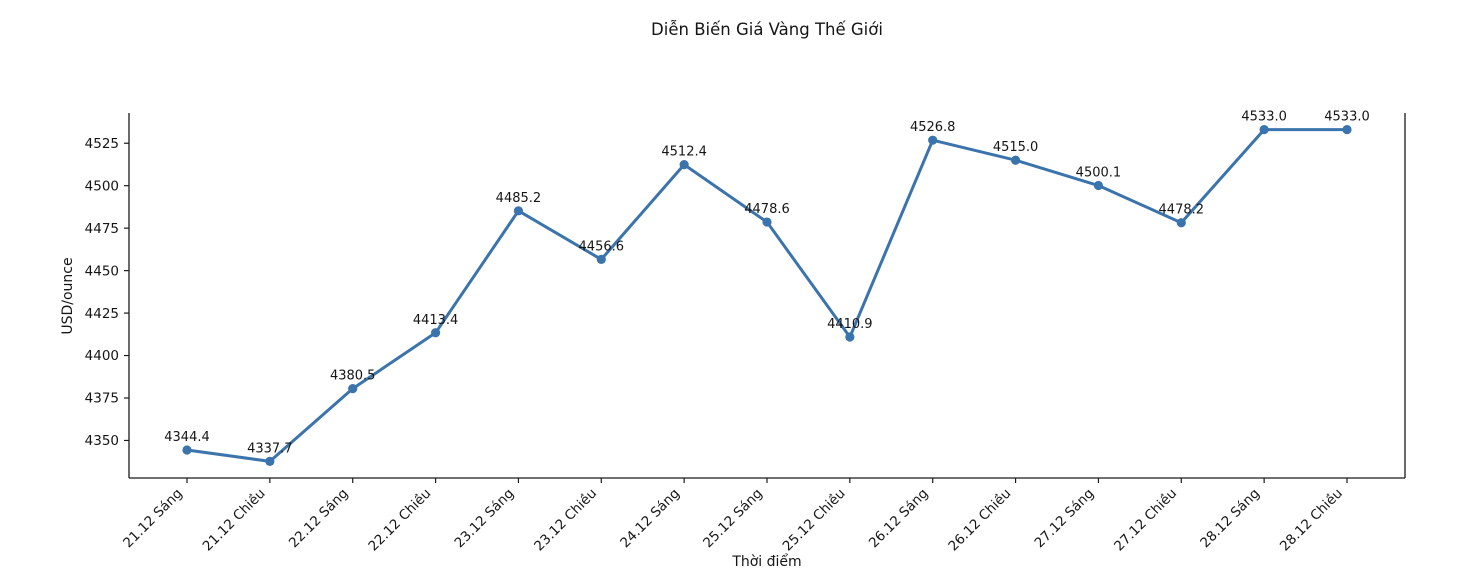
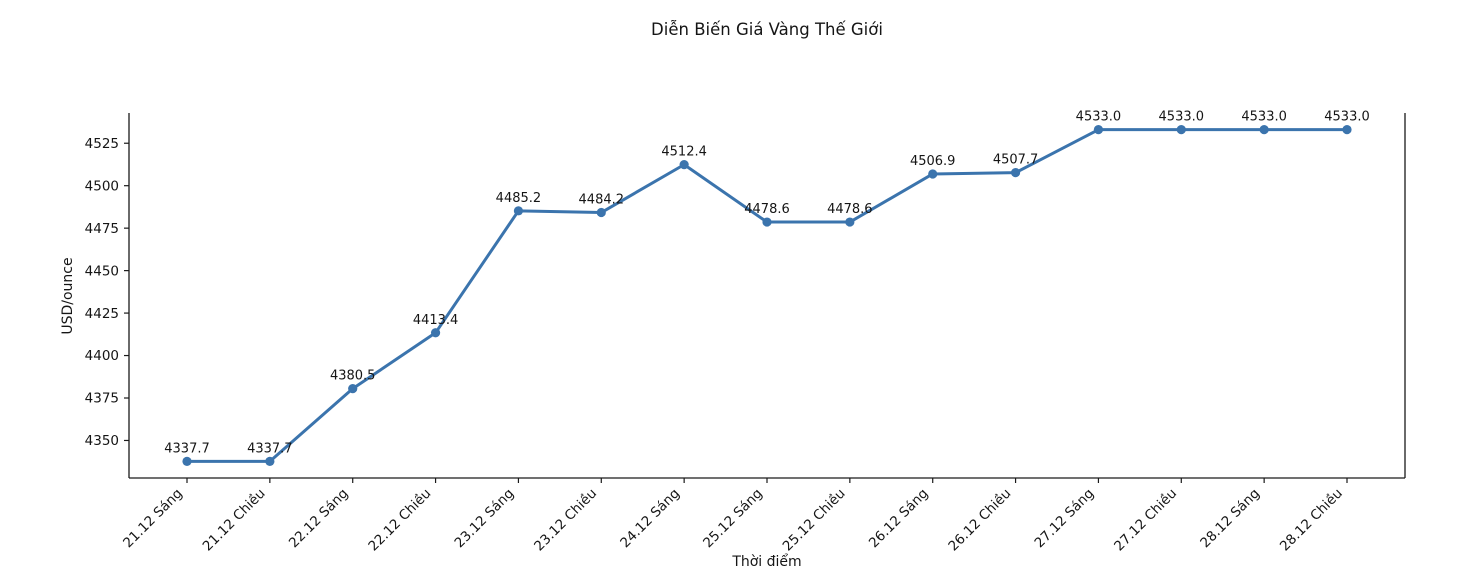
21.12 Sáng: 4344.4 -> 4337.7
23.12 Chiều: 4456.6 -> 4484.2
25.12 Chiều: 4410.9 -> 4478.6
26.12 Sáng: 4526.8 -> 4506.9
26.12 Chiều: 4515.0 -> 4507.7
27.12 Sáng: 4500.1 -> 4533.0
27.12 Chiều: 4478.2 -> 4533.0
